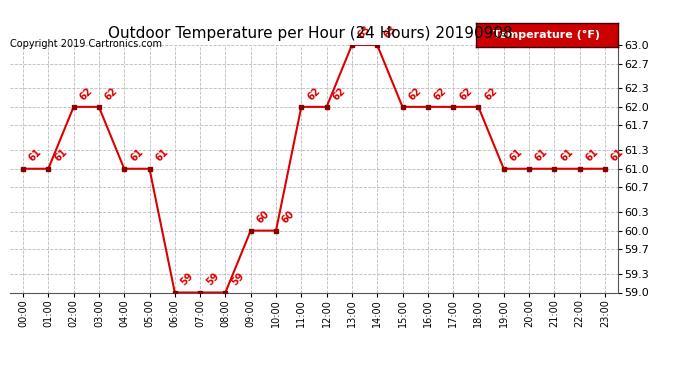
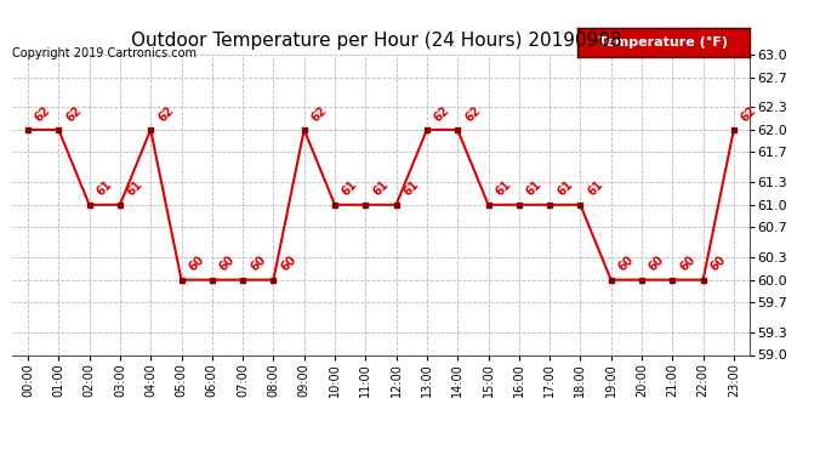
00:00: 61 -> 62
01:00: 61 -> 62
02:00: 62 -> 61
03:00: 62 -> 61
04:00: 61 -> 62
05:00: 61 -> 60
06:00: 59 -> 60
07:00: 59 -> 60
08:00: 59 -> 60
09:00: 60 -> 62
10:00: 60 -> 61
11:00: 62 -> 61
12:00: 62 -> 61
13:00: 63 -> 62
14:00: 63 -> 62
15:00: 62 -> 61
16:00: 62 -> 61
17:00: 62 -> 61
18:00: 62 -> 61
19:00: 61 -> 60
20:00: 61 -> 60
21:00: 61 -> 60
22:00: 61 -> 60
23:00: 61 -> 62
